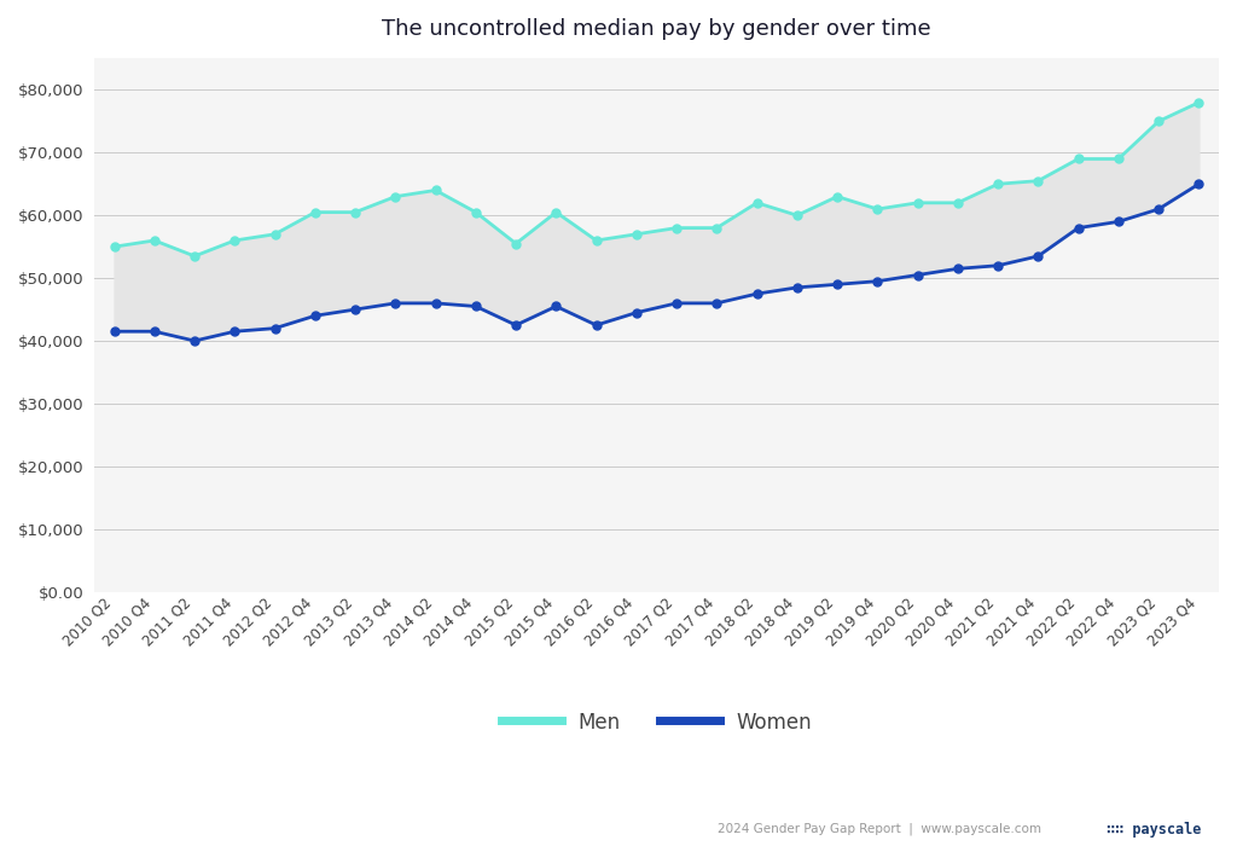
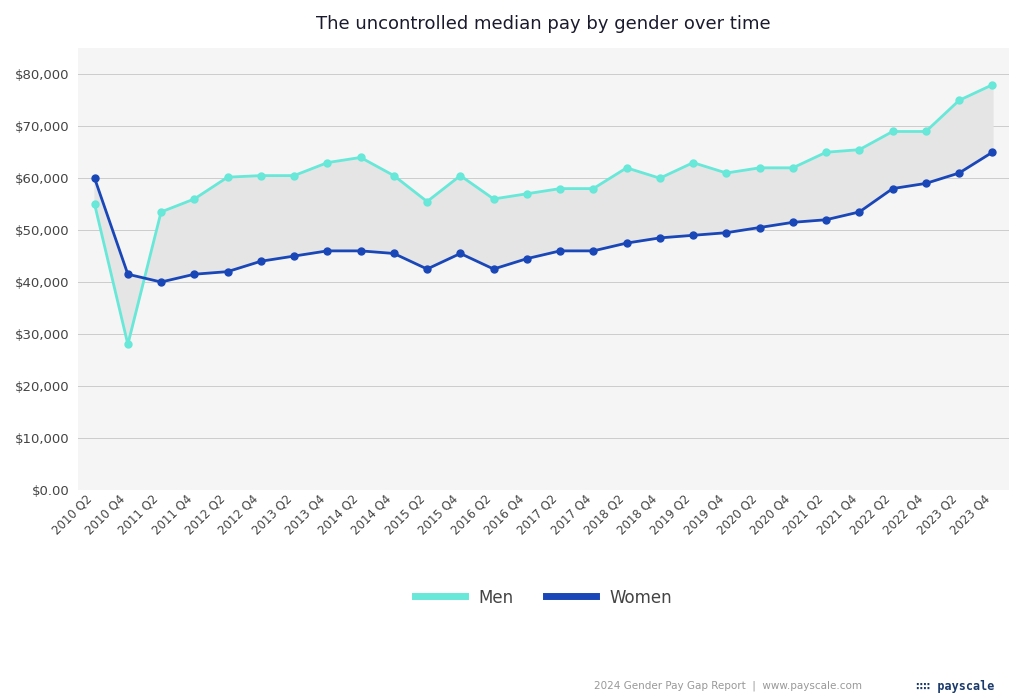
Women/2010 Q2: $41,500 -> $60,000
Men/2010 Q4: $56,000 -> $28,000
Men/2012 Q2: $57,000 -> $60,200
